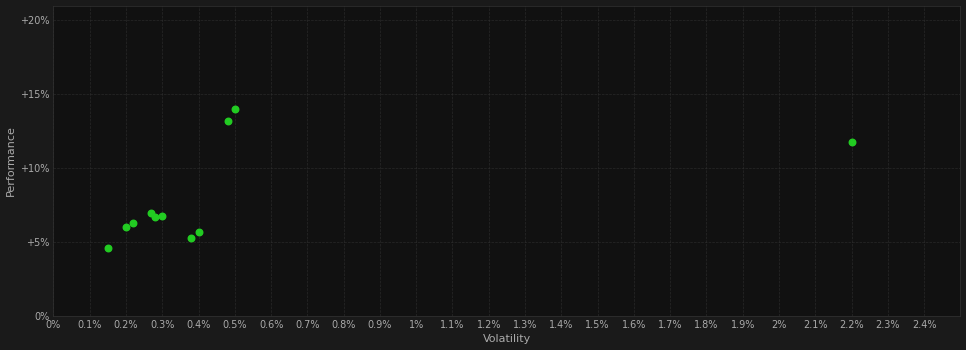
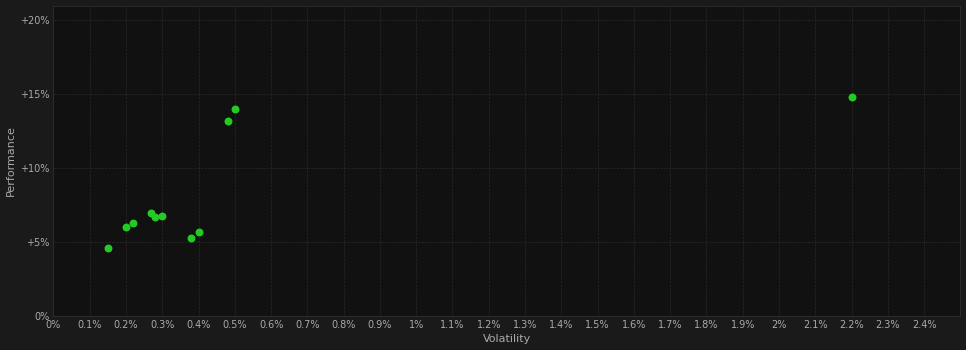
2.2%: 11.8% -> 14.8%
